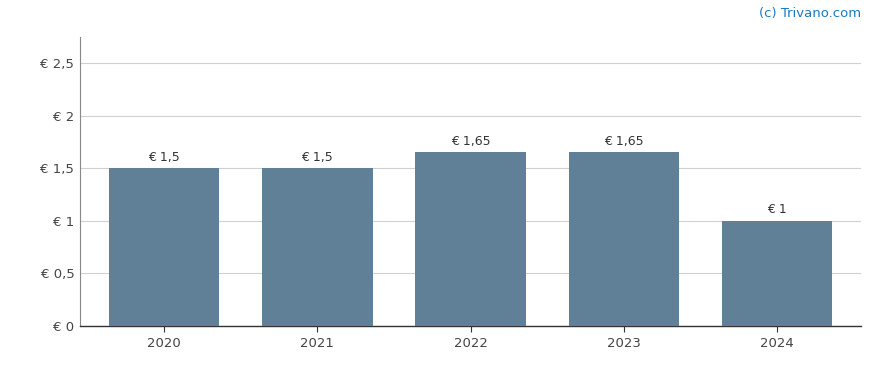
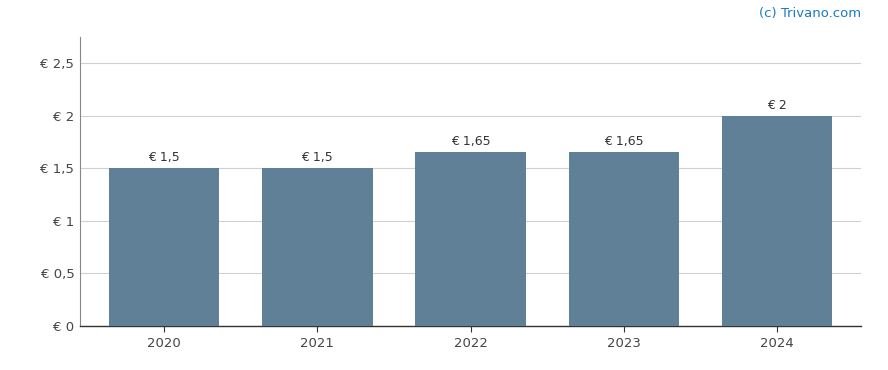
2024: 1 -> 2
